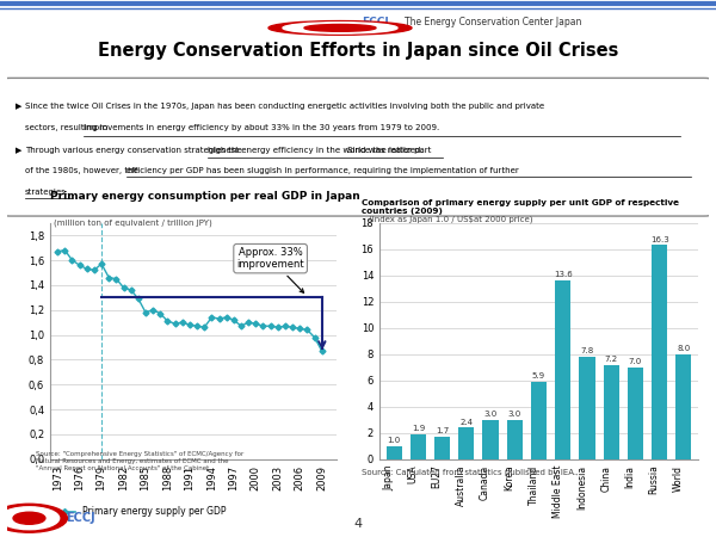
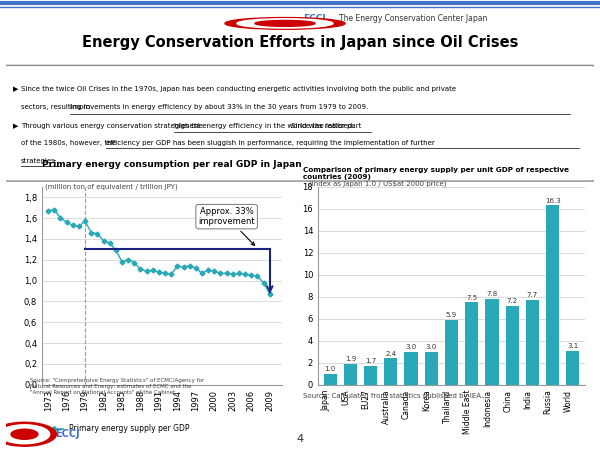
Middle East: 13.6 -> 7.5
India: 7.0 -> 7.7
World: 8.0 -> 3.1
